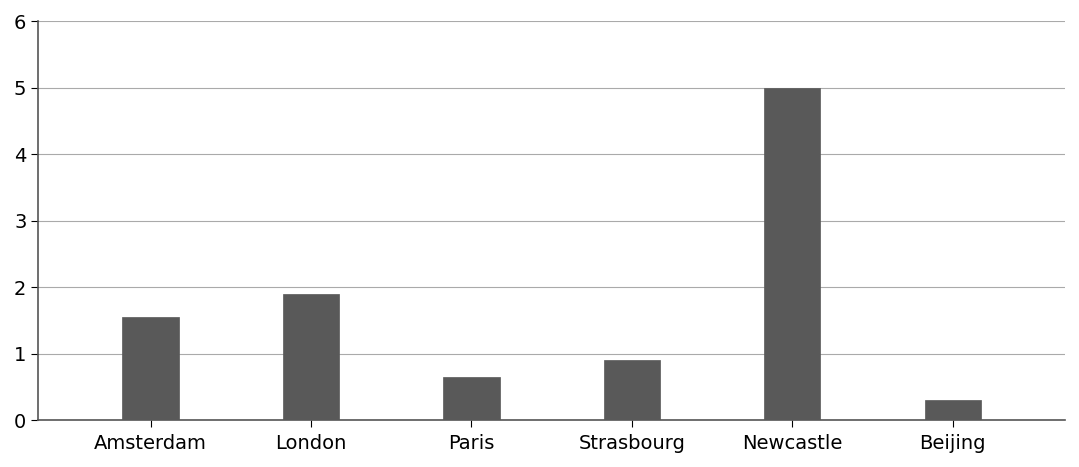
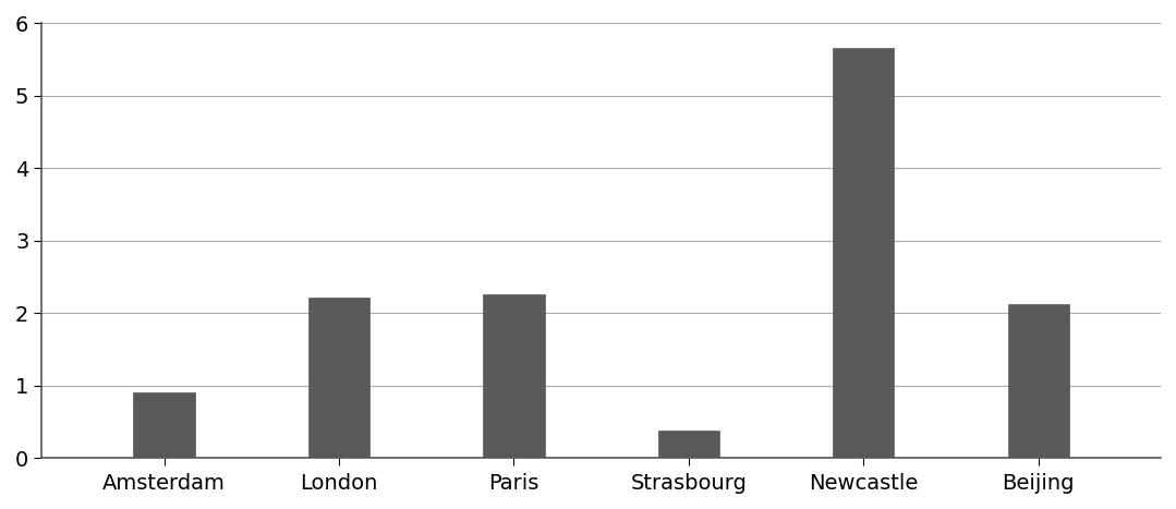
Amsterdam: 1.55 -> 0.90
London: 1.90 -> 2.22
Paris: 0.65 -> 2.26
Strasbourg: 0.90 -> 0.38
Newcastle: 5.00 -> 5.66
Beijing: 0.30 -> 2.12
